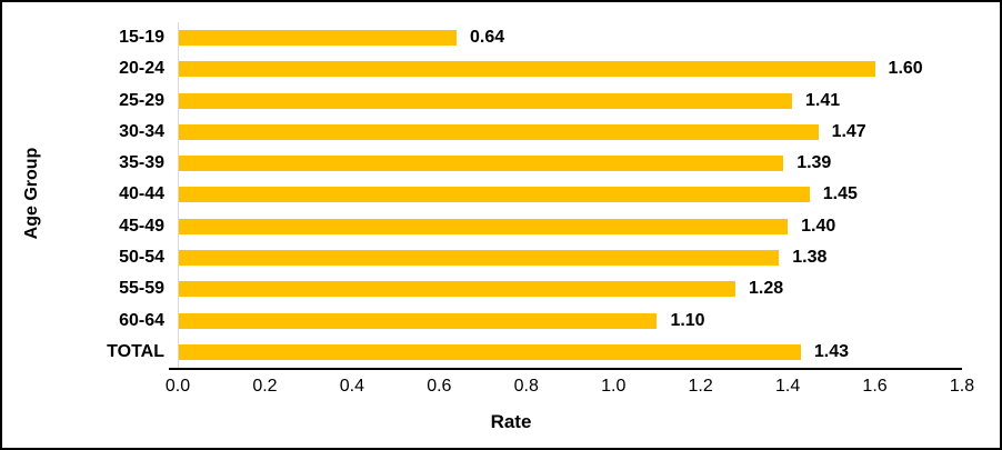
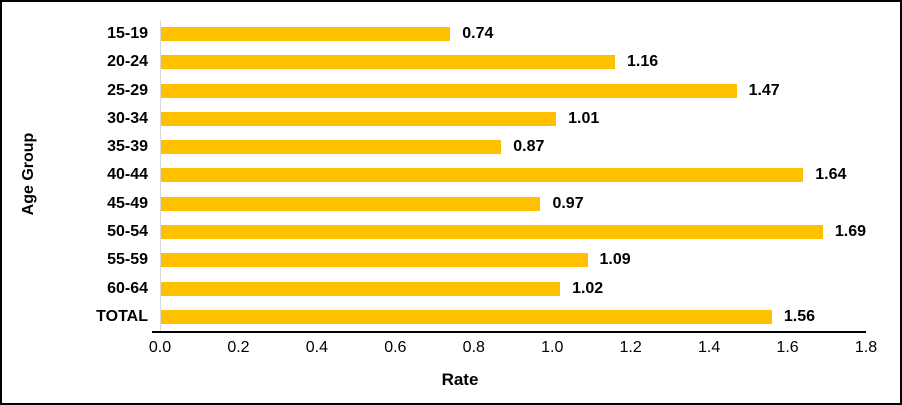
15-19: 0.64 -> 0.74
20-24: 1.60 -> 1.16
25-29: 1.41 -> 1.47
30-34: 1.47 -> 1.01
35-39: 1.39 -> 0.87
40-44: 1.45 -> 1.64
45-49: 1.40 -> 0.97
50-54: 1.38 -> 1.69
55-59: 1.28 -> 1.09
60-64: 1.10 -> 1.02
TOTAL: 1.43 -> 1.56
